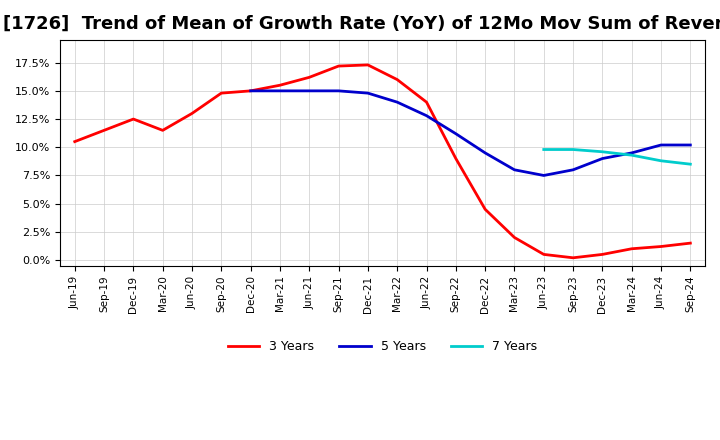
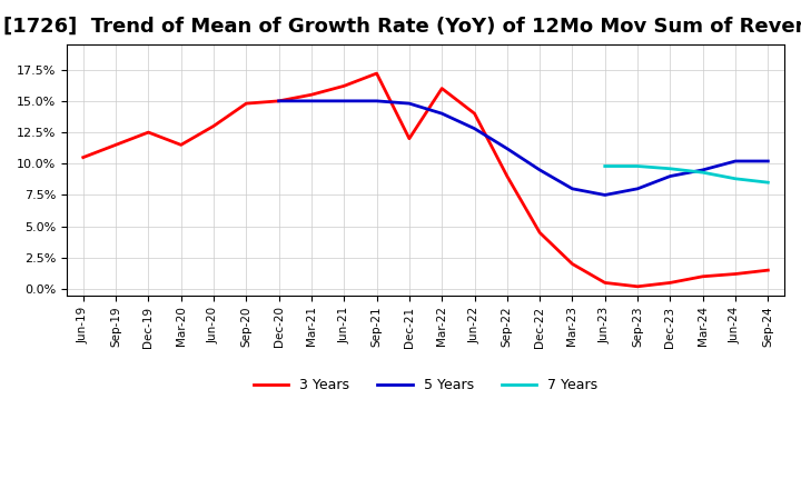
3 Years/Dec-21: 17.3% -> 12.0%
